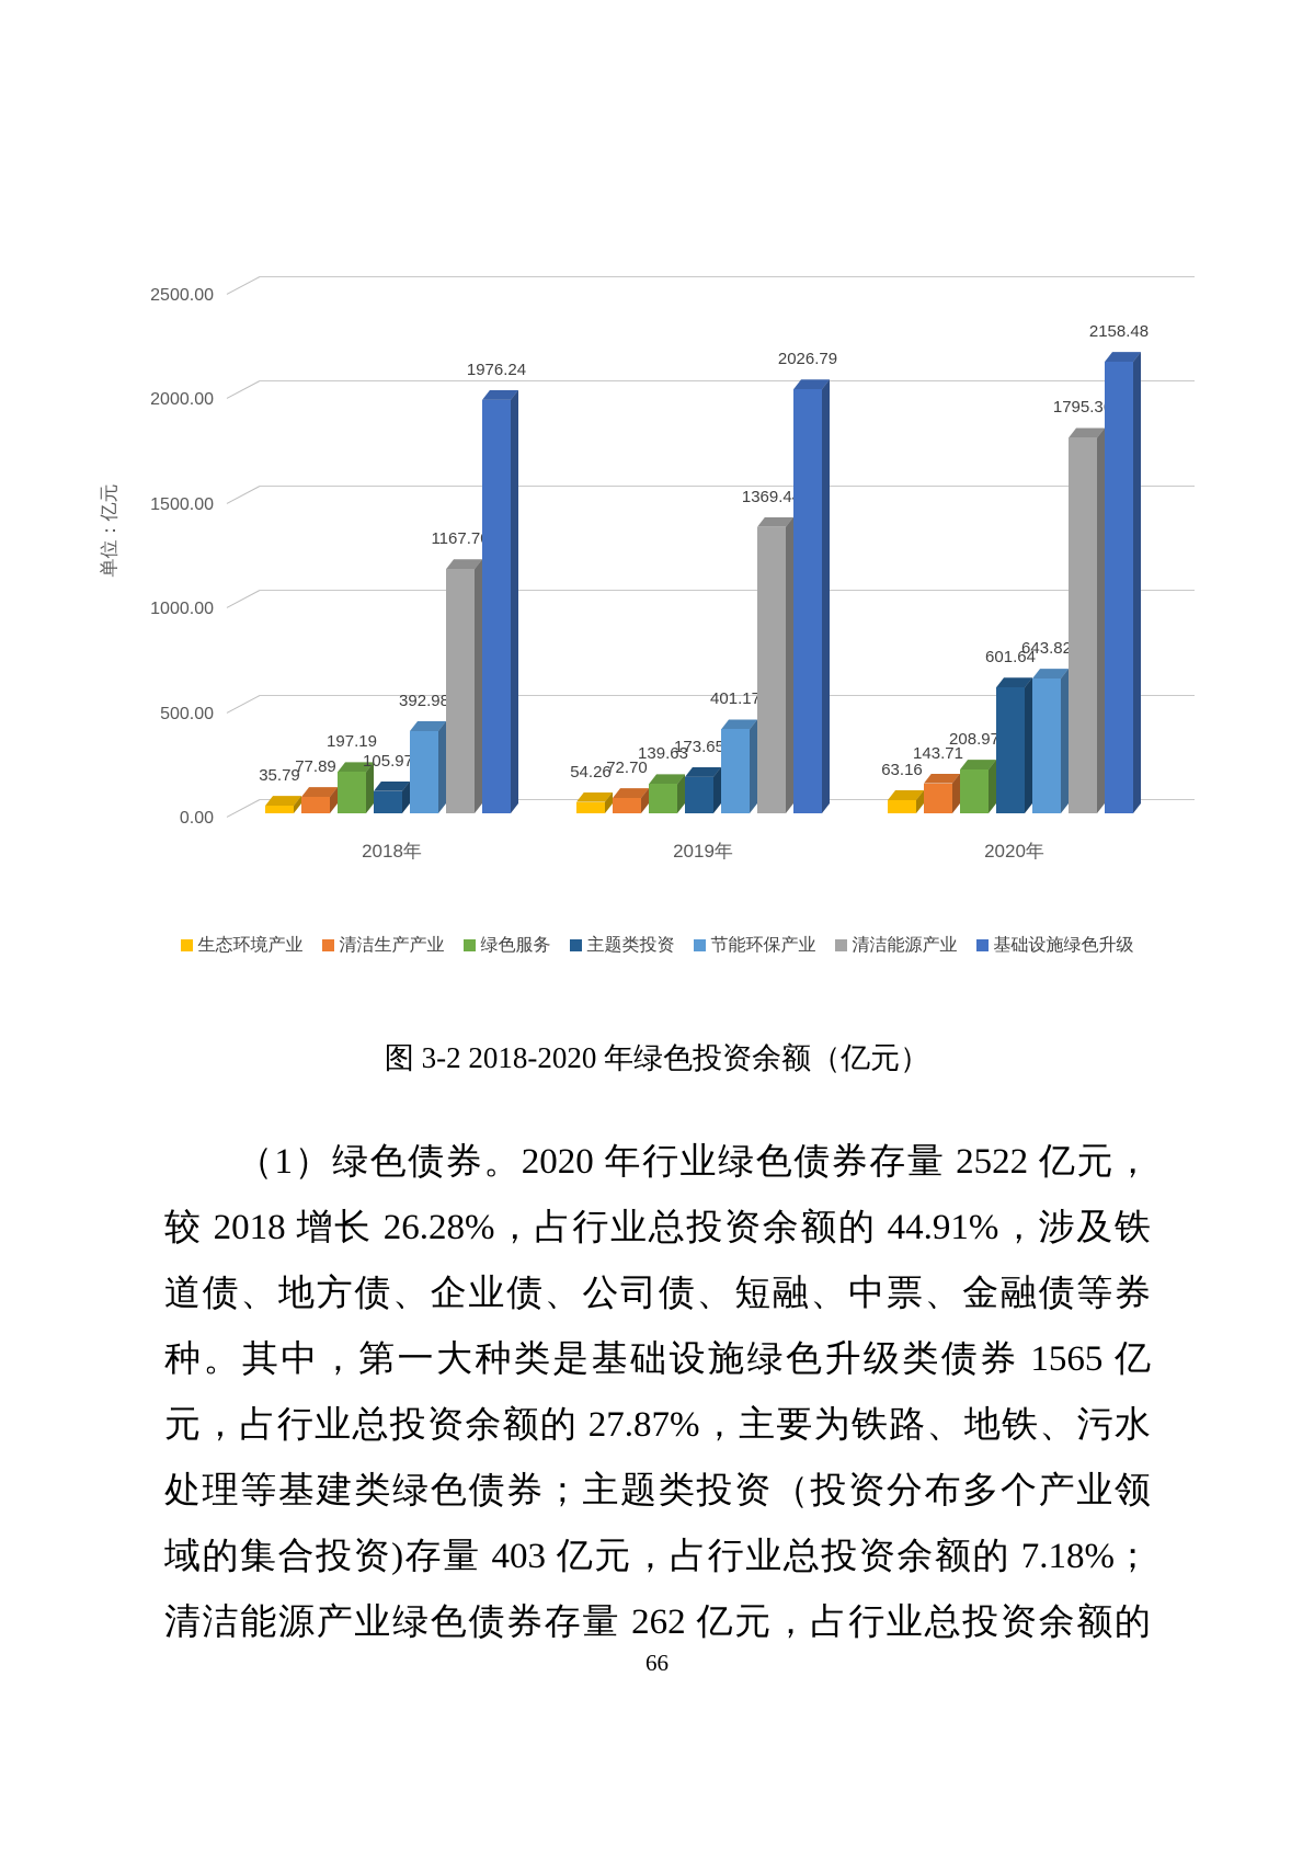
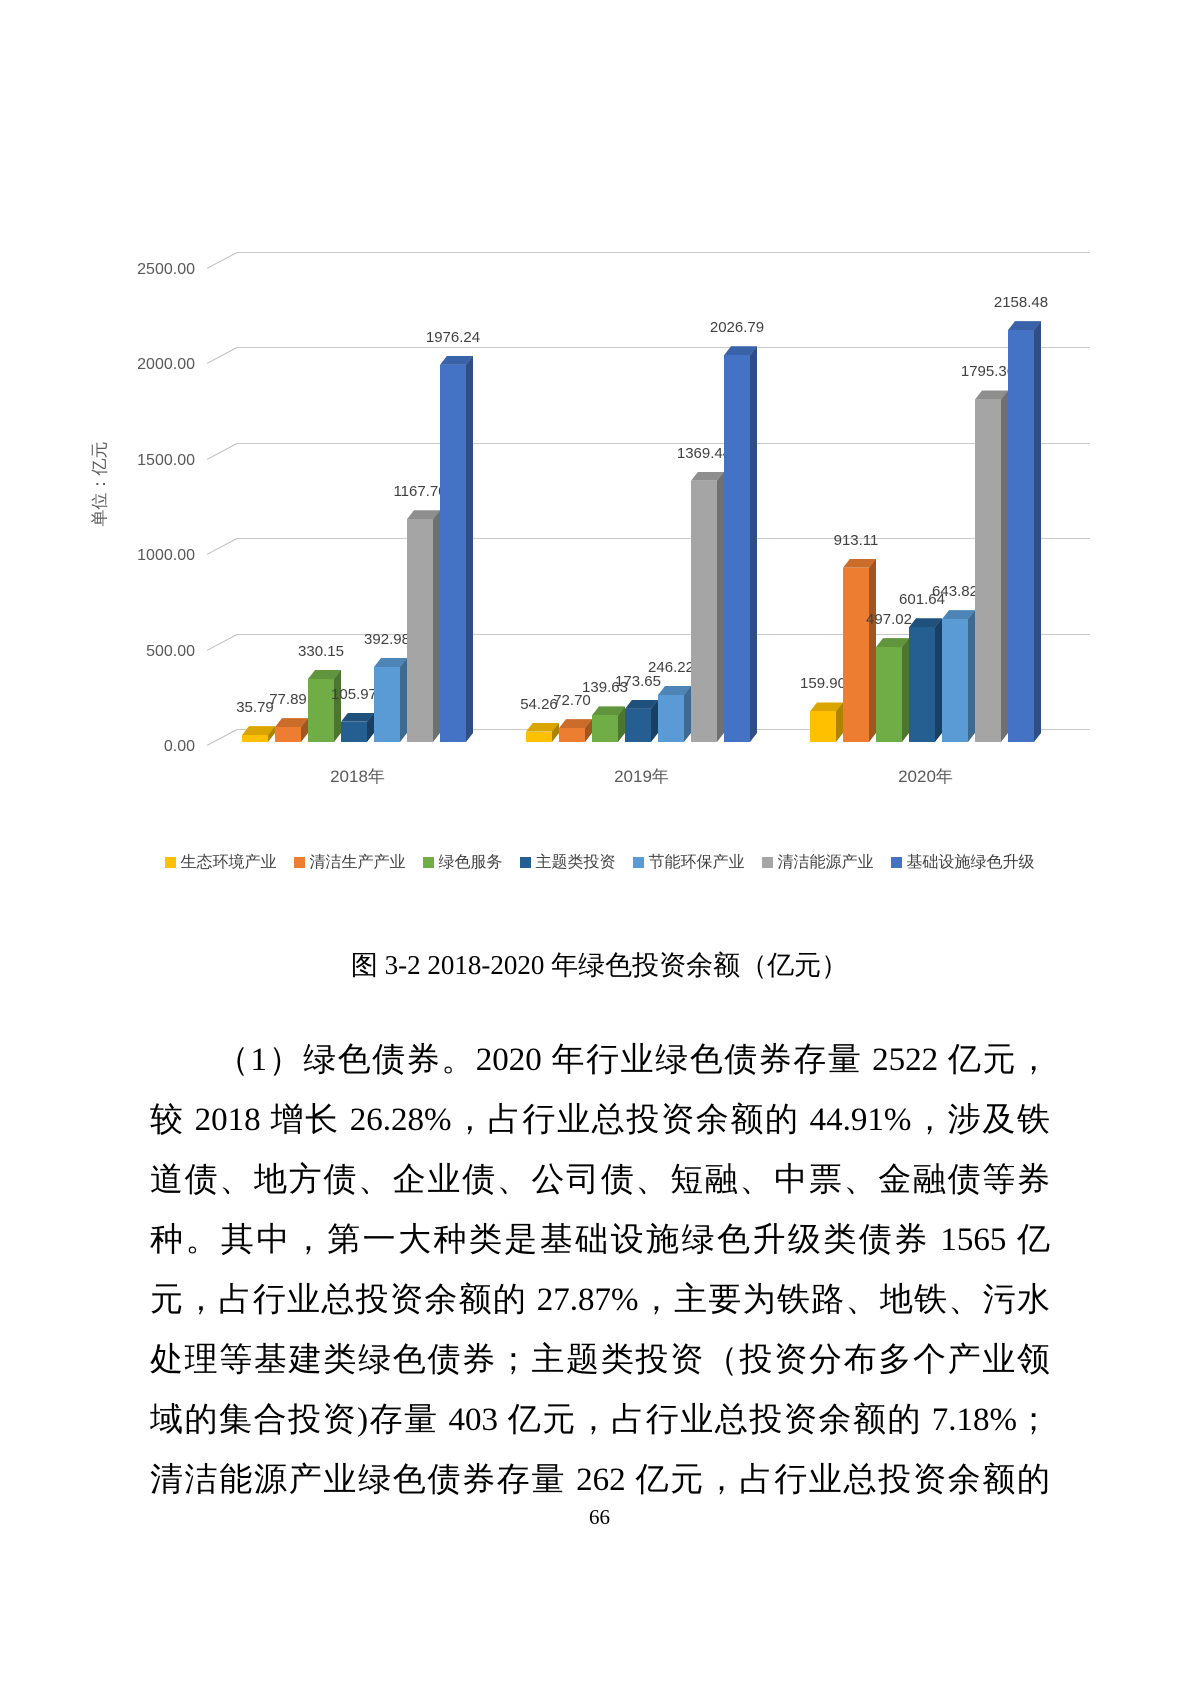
绿色服务/2018年: 197.19 -> 330.15
节能环保产业/2019年: 401.17 -> 246.22
生态环境产业/2020年: 63.16 -> 159.90
清洁生产产业/2020年: 143.71 -> 913.11
绿色服务/2020年: 208.97 -> 497.02
